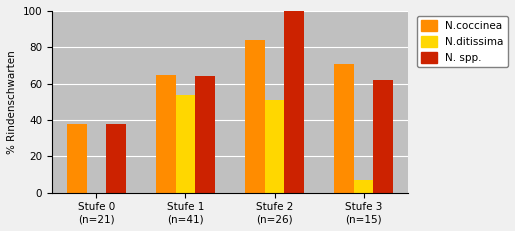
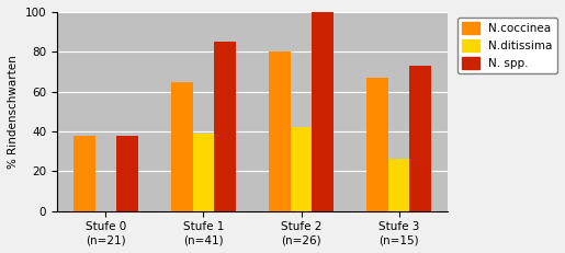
N.ditissima/Stufe 1 (n=41): 54 -> 39
N. spp./Stufe 1 (n=41): 64 -> 85
N.coccinea/Stufe 2 (n=26): 84 -> 80
N.ditissima/Stufe 2 (n=26): 51 -> 42
N.coccinea/Stufe 3 (n=15): 71 -> 67
N.ditissima/Stufe 3 (n=15): 7 -> 26
N. spp./Stufe 3 (n=15): 62 -> 73
